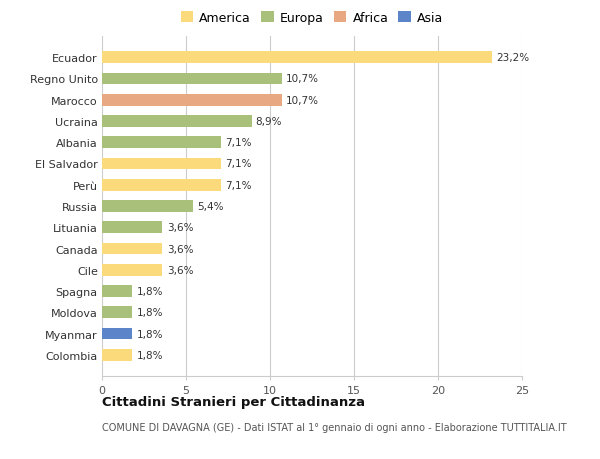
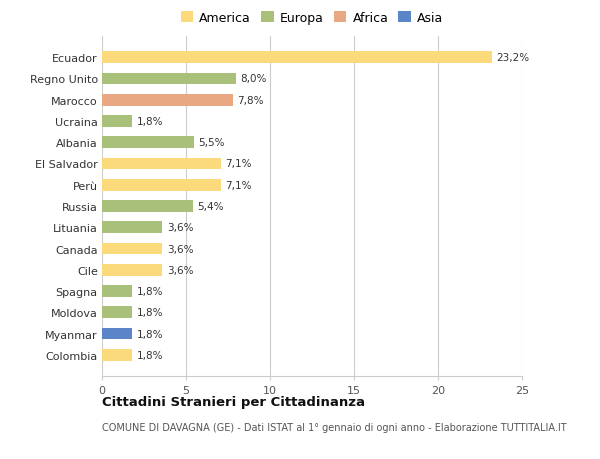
Regno Unito: 10,7% -> 8,0%
Marocco: 10,7% -> 7,8%
Ucraina: 8,9% -> 1,8%
Albania: 7,1% -> 5,5%
